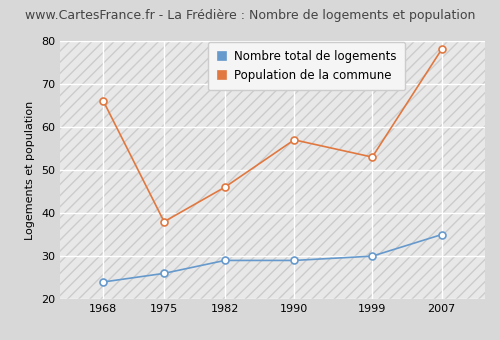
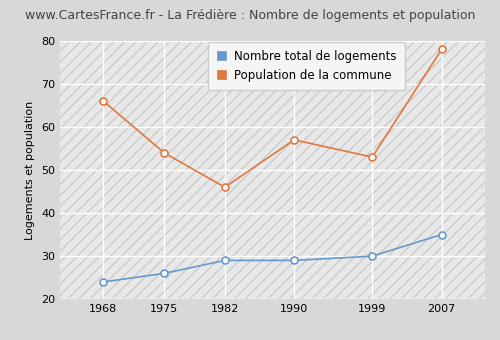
Population de la commune/1975: 38 -> 54
